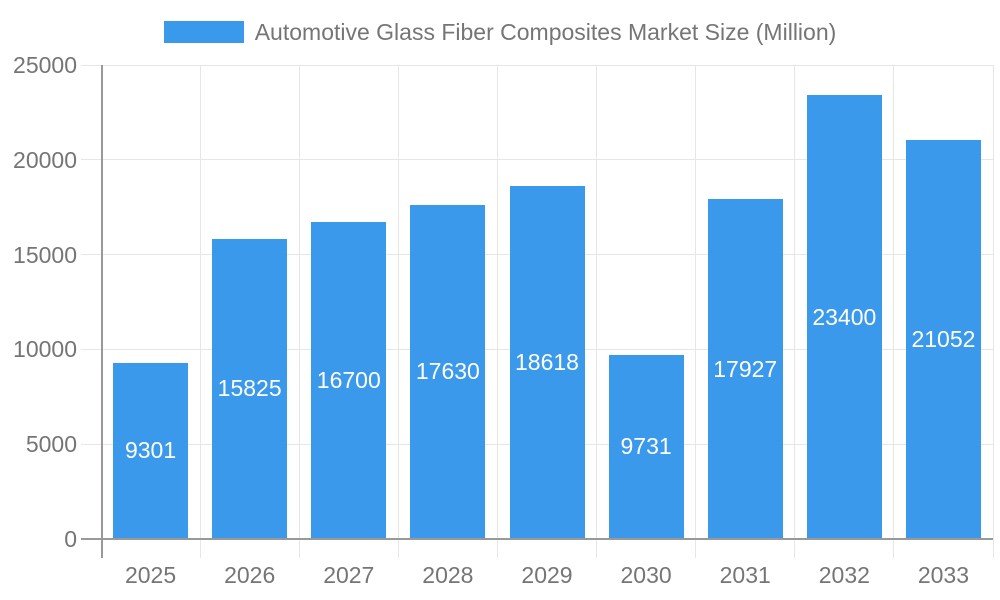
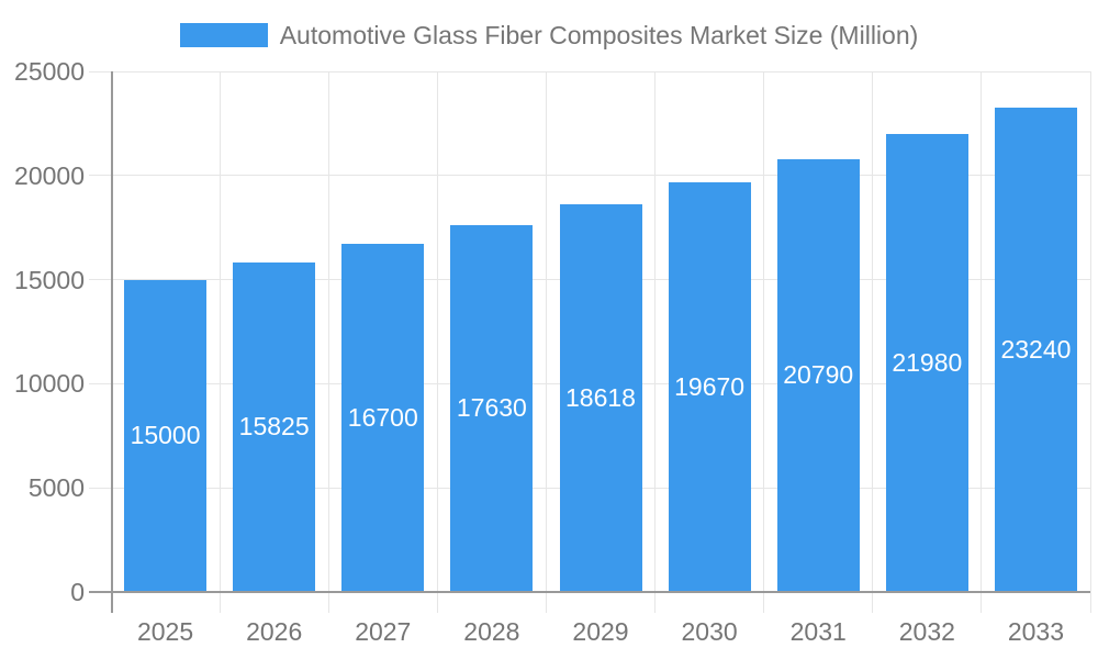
2025: 9301 -> 15000
2030: 9731 -> 19670
2031: 17927 -> 20790
2032: 23400 -> 21980
2033: 21052 -> 23240
